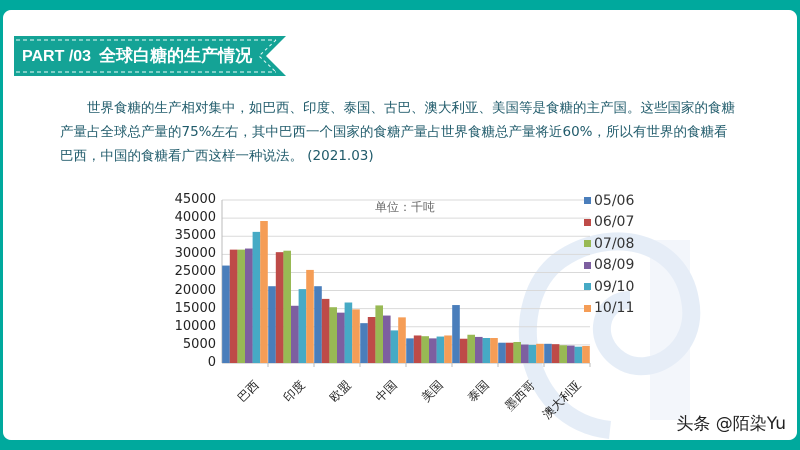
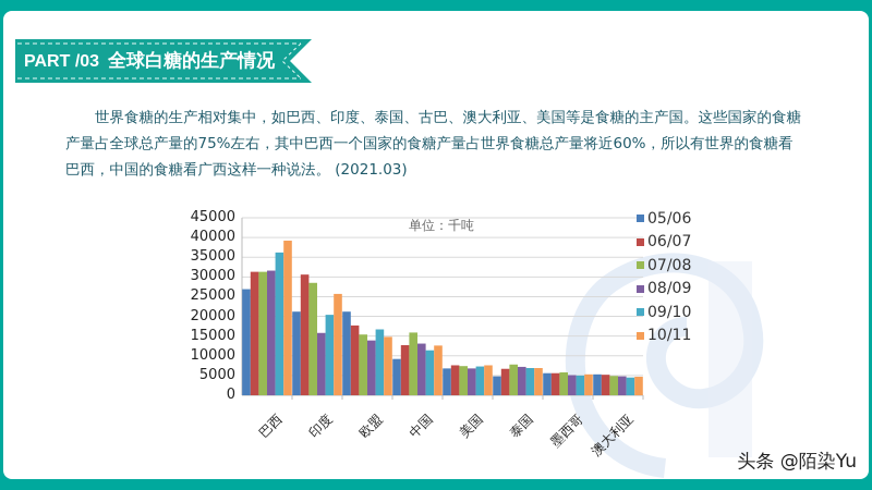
07/08/印度: 31000 -> 28000
05/06/中国: 11000 -> 9000
09/10/中国: 9000 -> 11000
05/06/泰国: 16000 -> 5000
